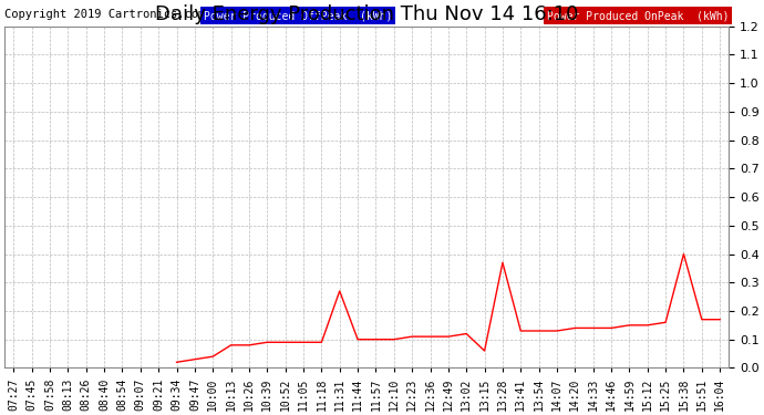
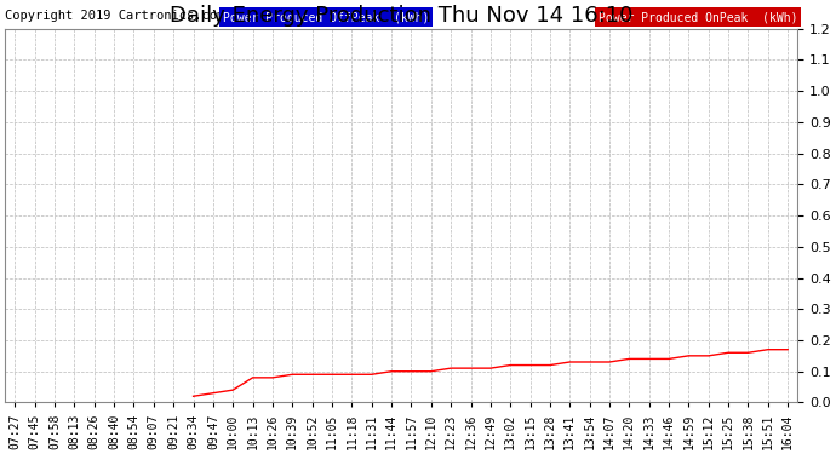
11:31: 0.27 -> 0.09
13:15: 0.06 -> 0.12
13:28: 0.37 -> 0.12
15:38: 0.40 -> 0.16
